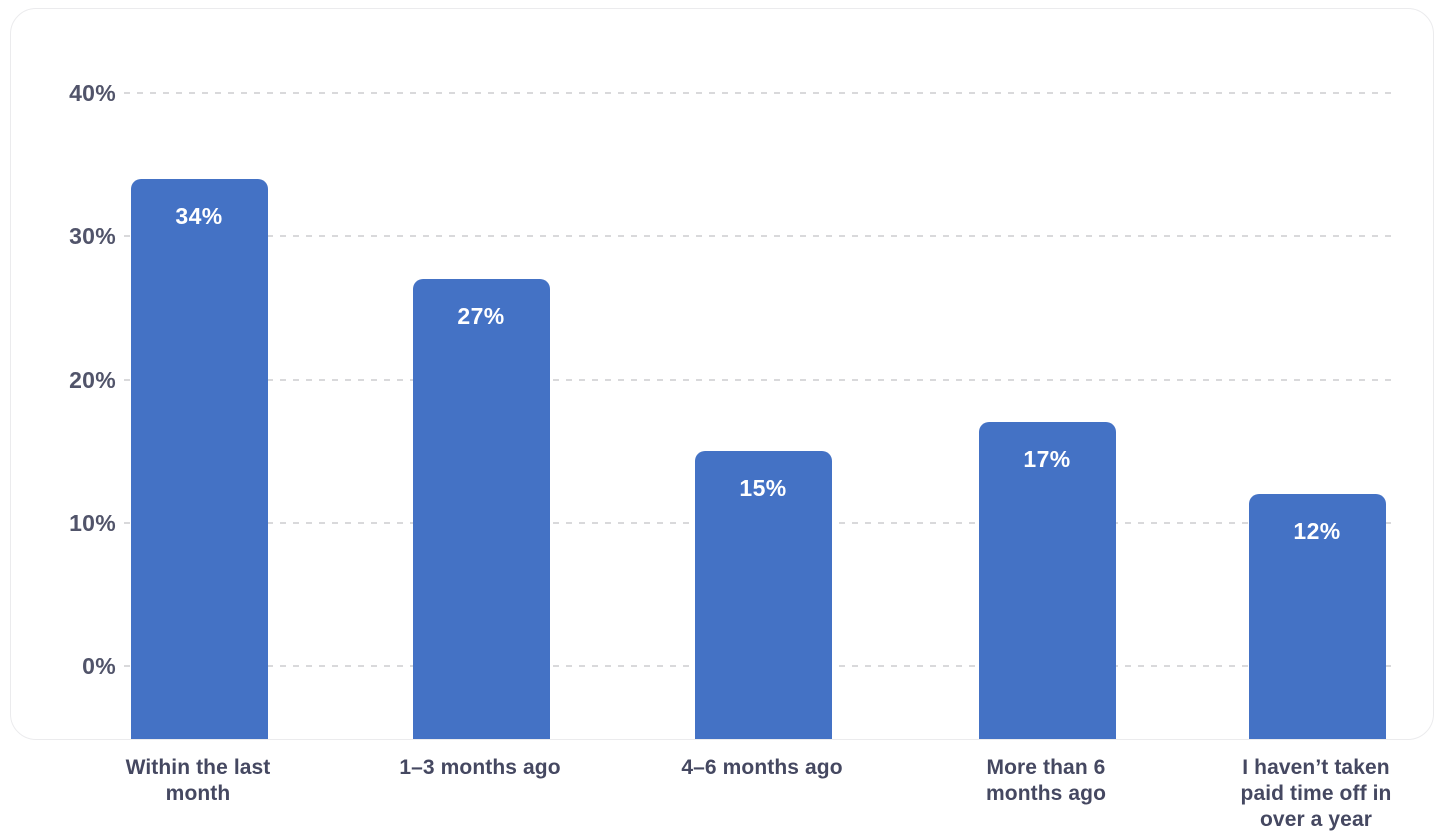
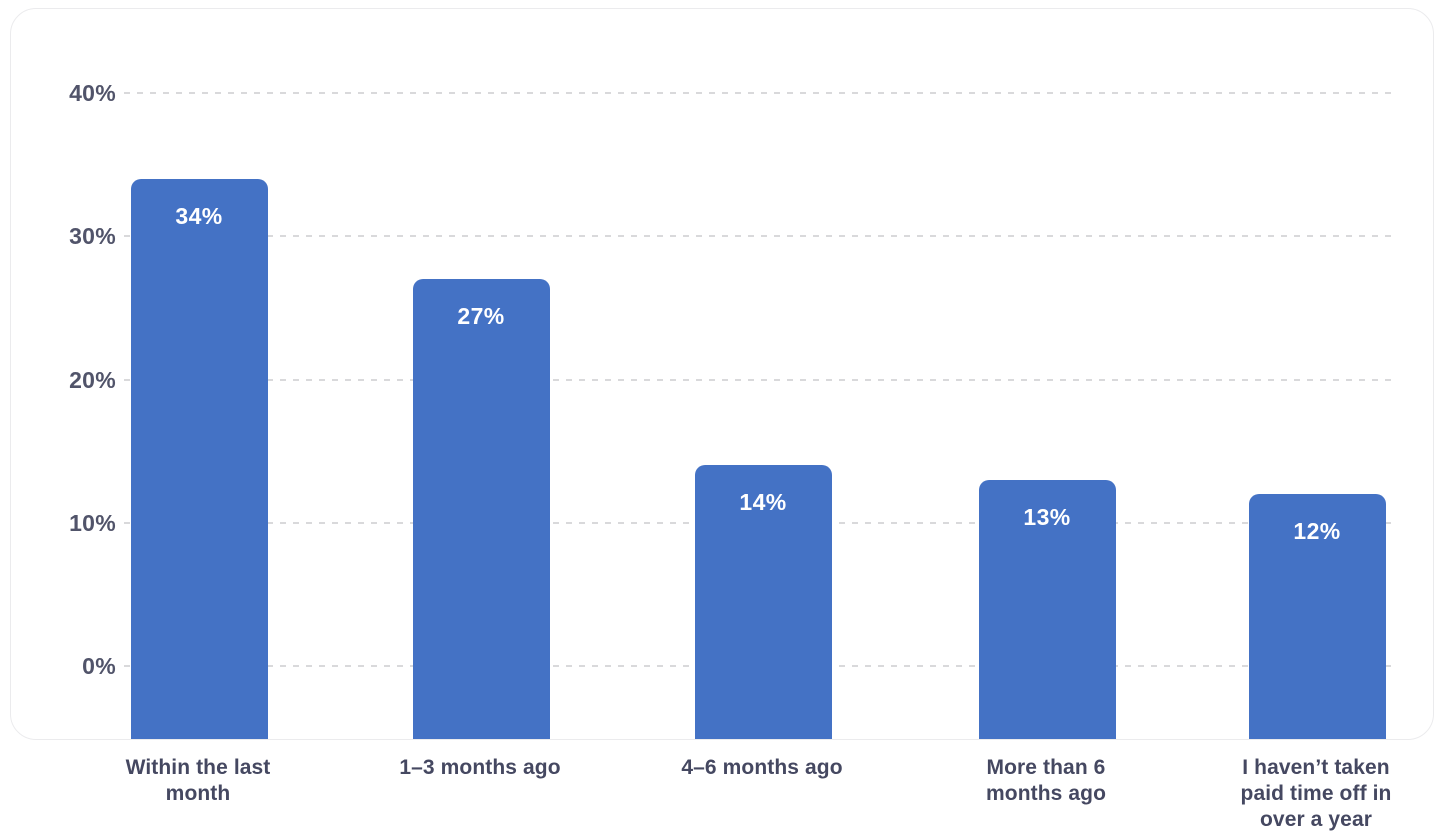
4–6 months ago: 15% -> 14%
More than 6 months ago: 17% -> 13%
